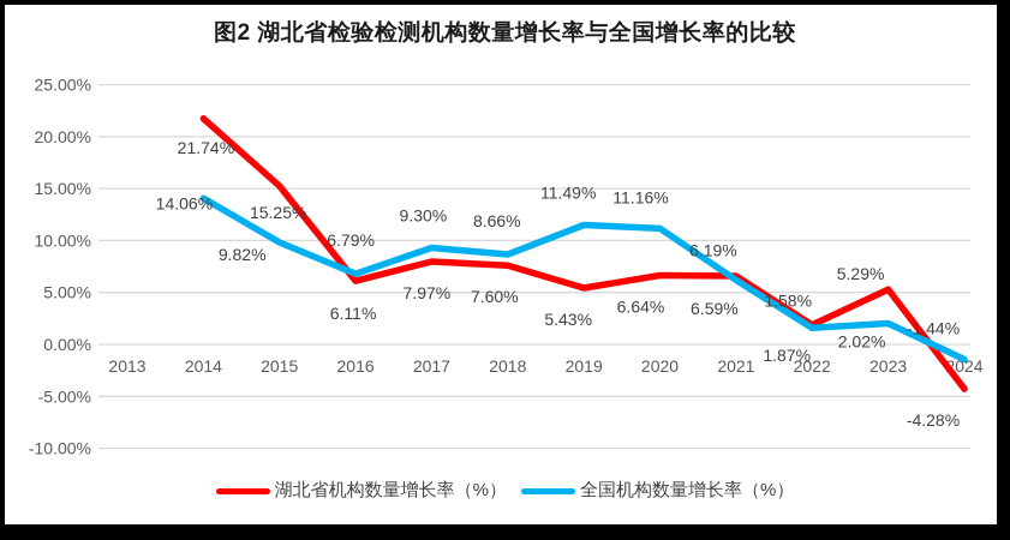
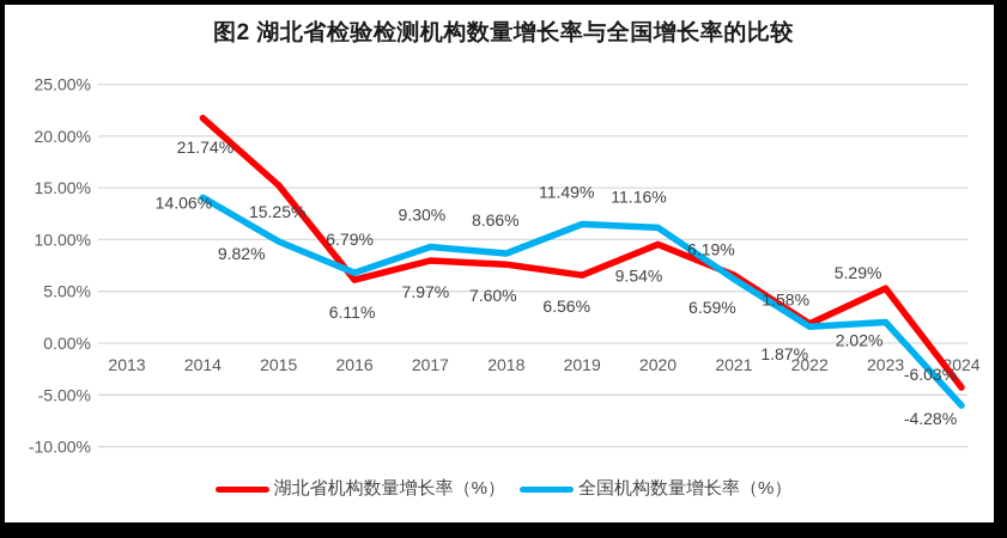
湖北省机构数量增长率（%）/2019: 5.43% -> 6.56%
湖北省机构数量增长率（%）/2020: 6.64% -> 9.54%
全国机构数量增长率（%）/2024: -1.44% -> -6.03%
